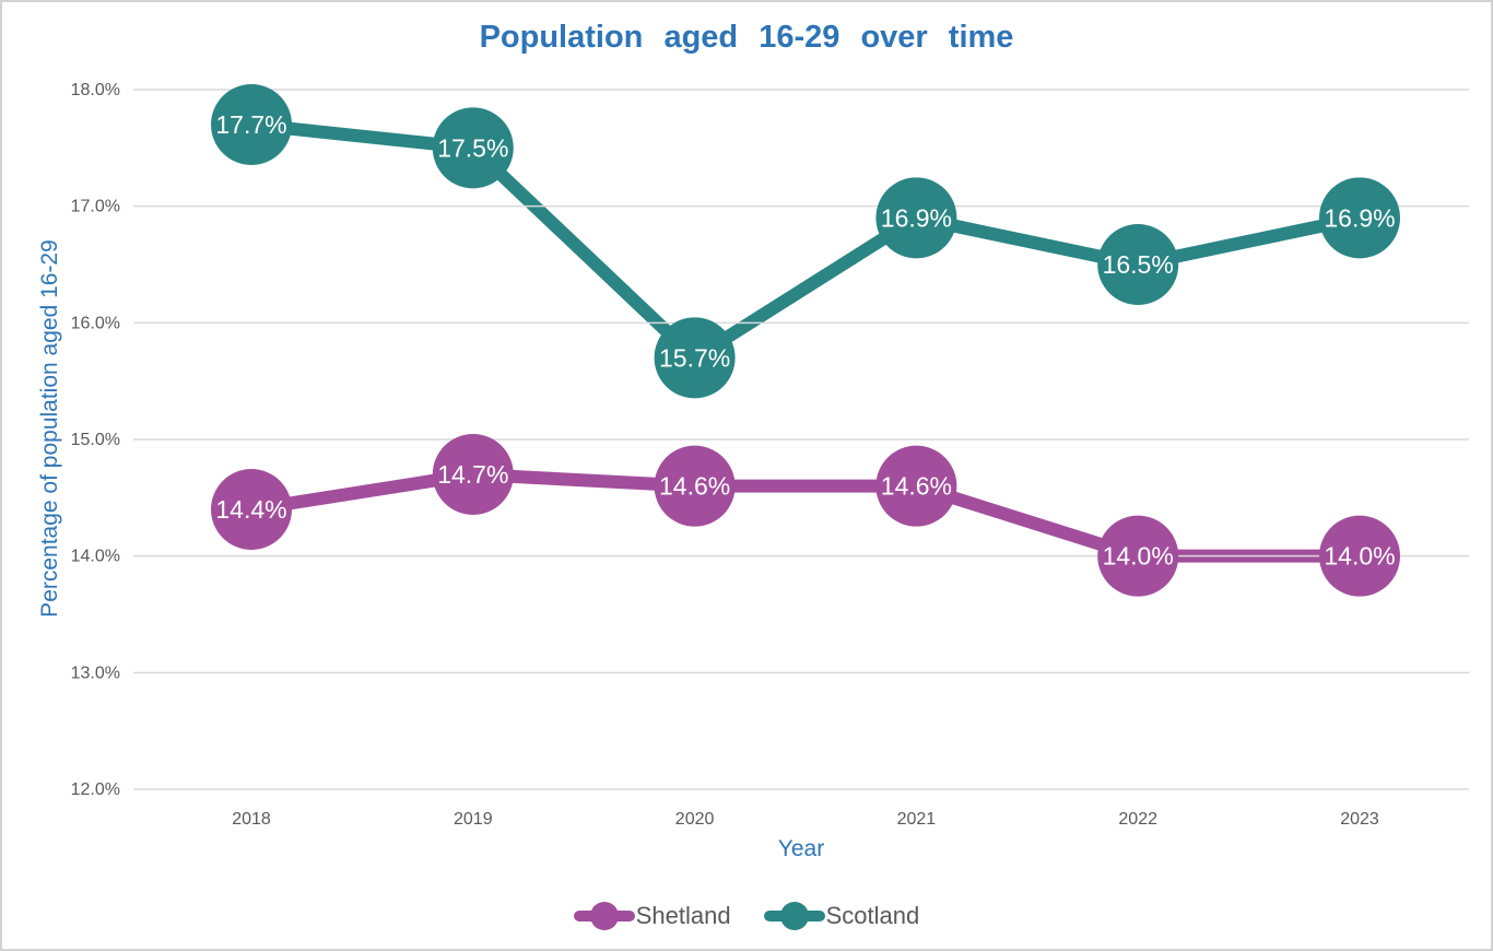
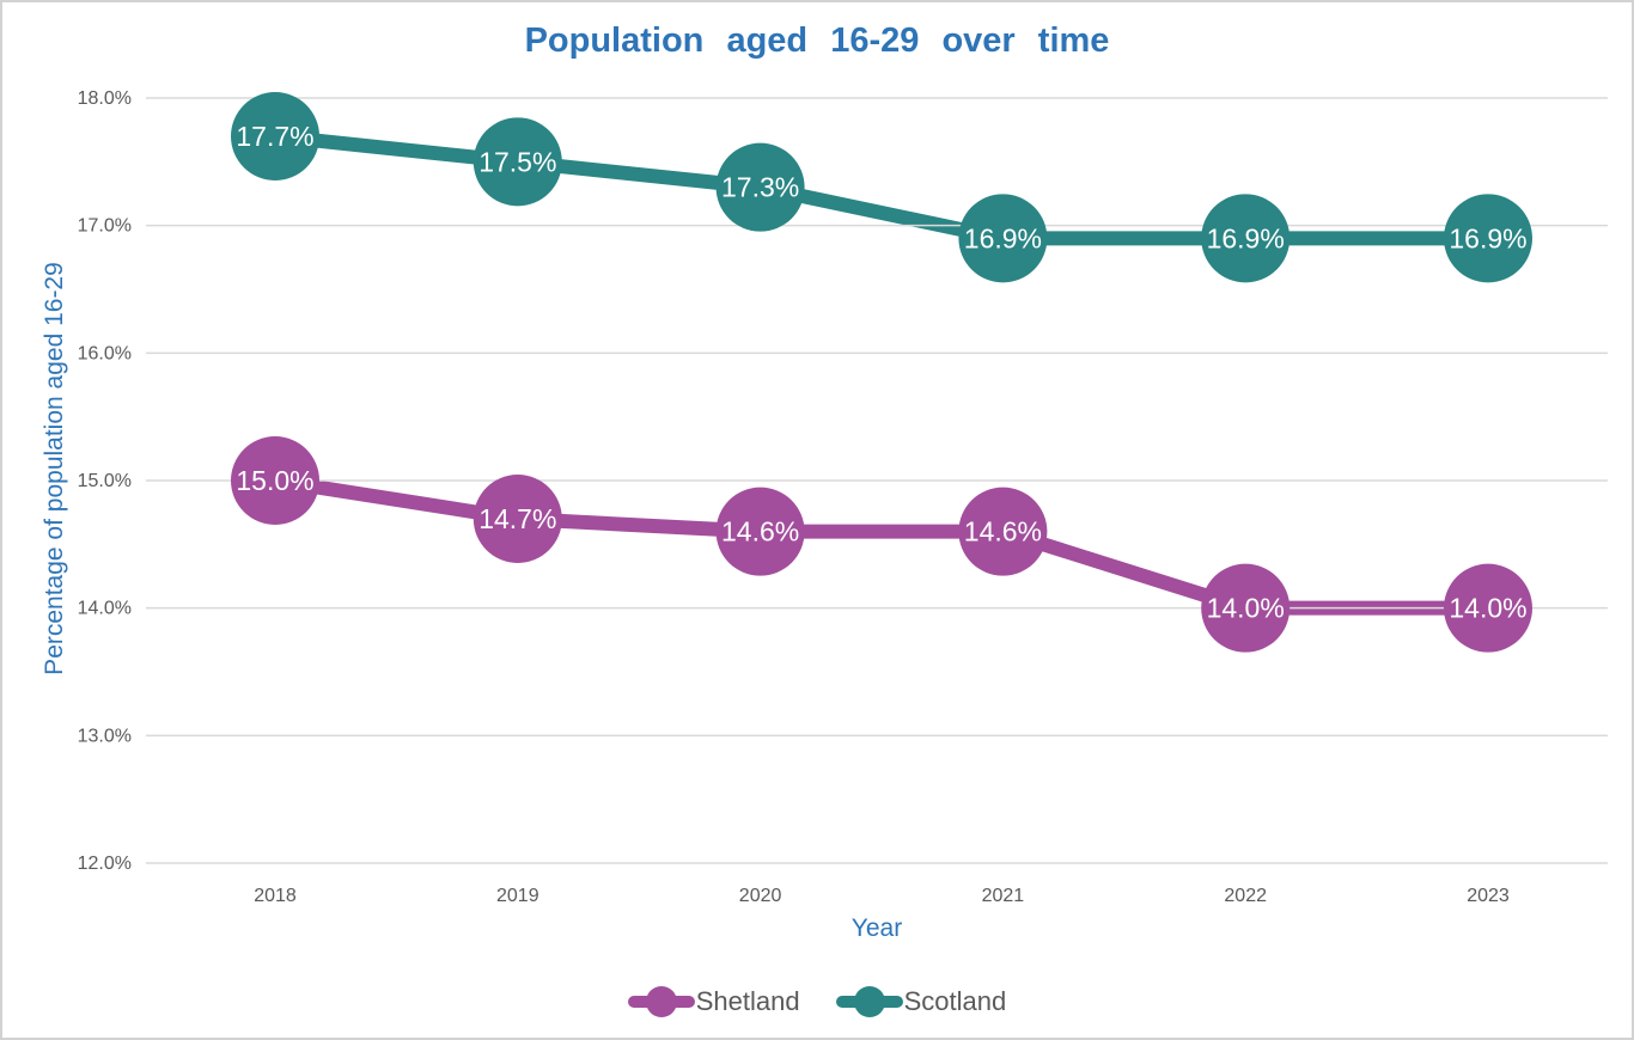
Shetland/2018: 14.4% -> 15.0%
Scotland/2020: 15.7% -> 17.3%
Scotland/2022: 16.5% -> 16.9%
